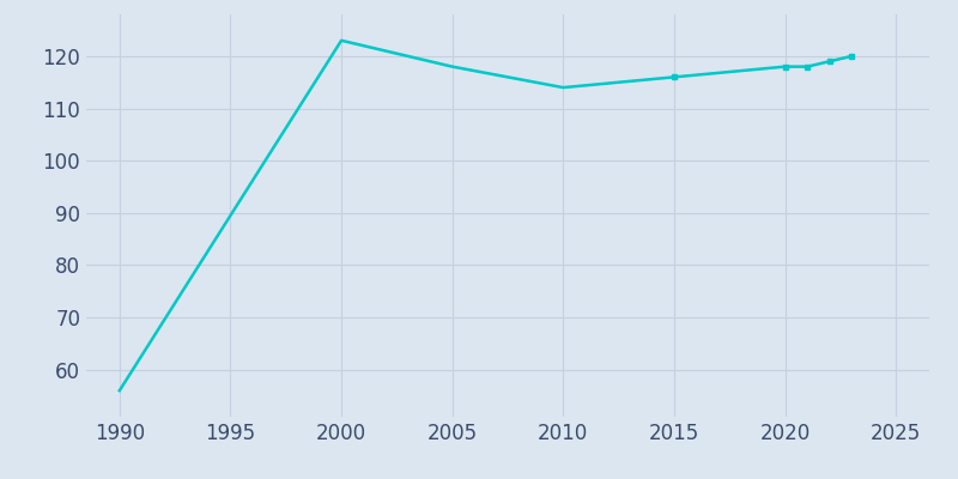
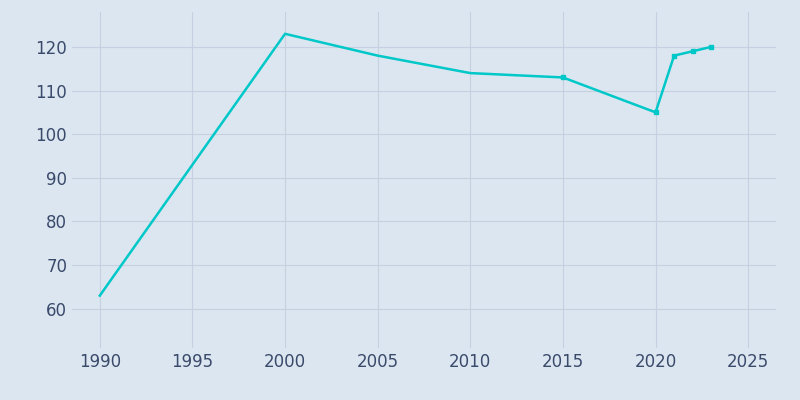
1990: 56 -> 63
2015: 116 -> 113
2020: 118 -> 105
